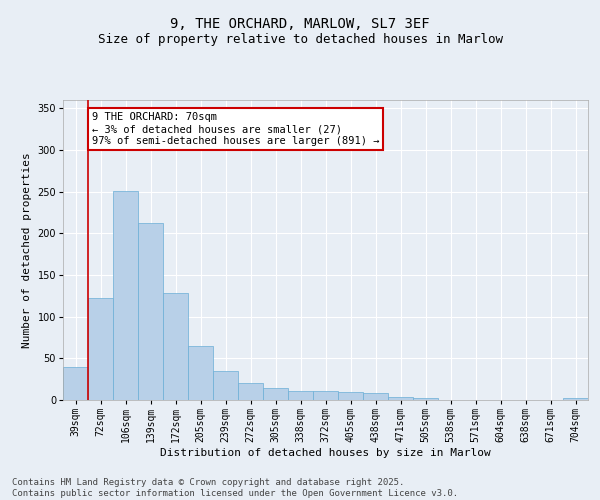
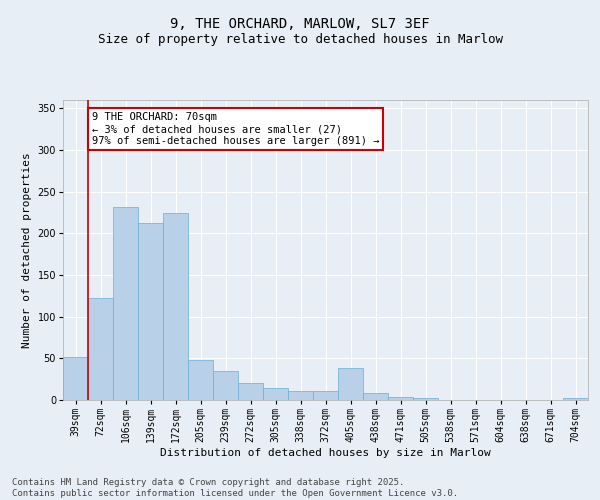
39sqm: 40 -> 52
106sqm: 251 -> 232
172sqm: 129 -> 224
205sqm: 65 -> 48
405sqm: 10 -> 38
